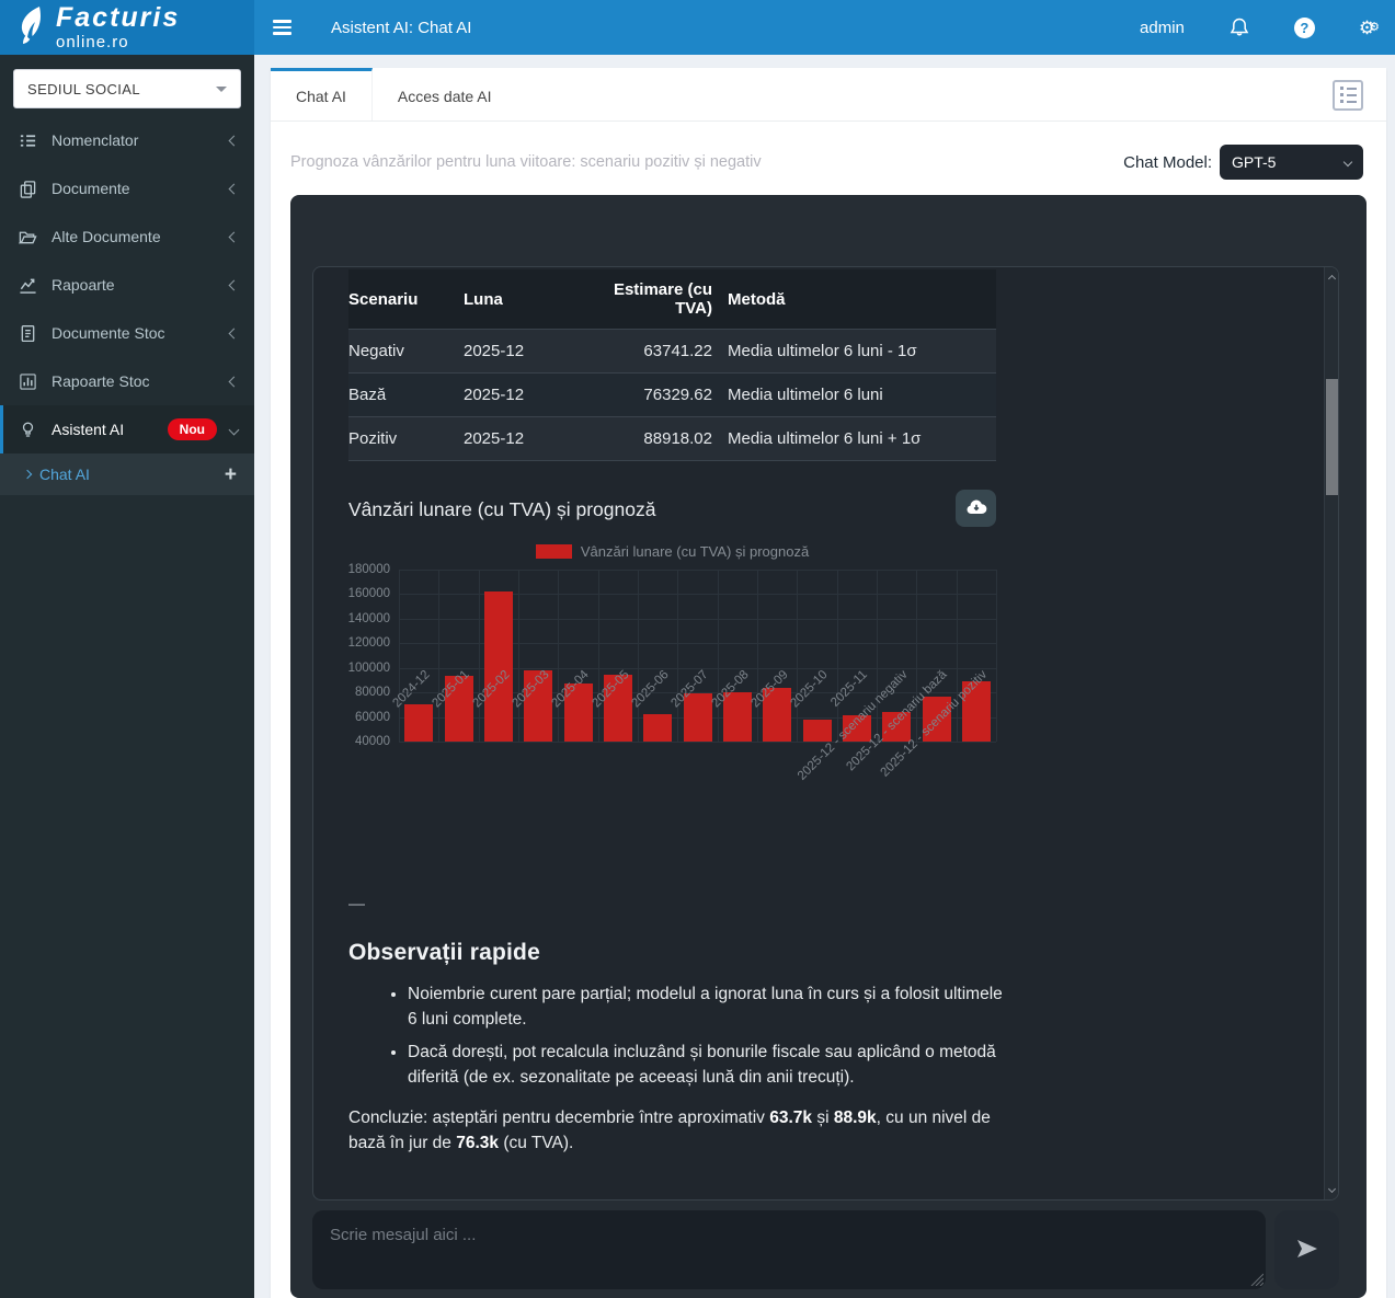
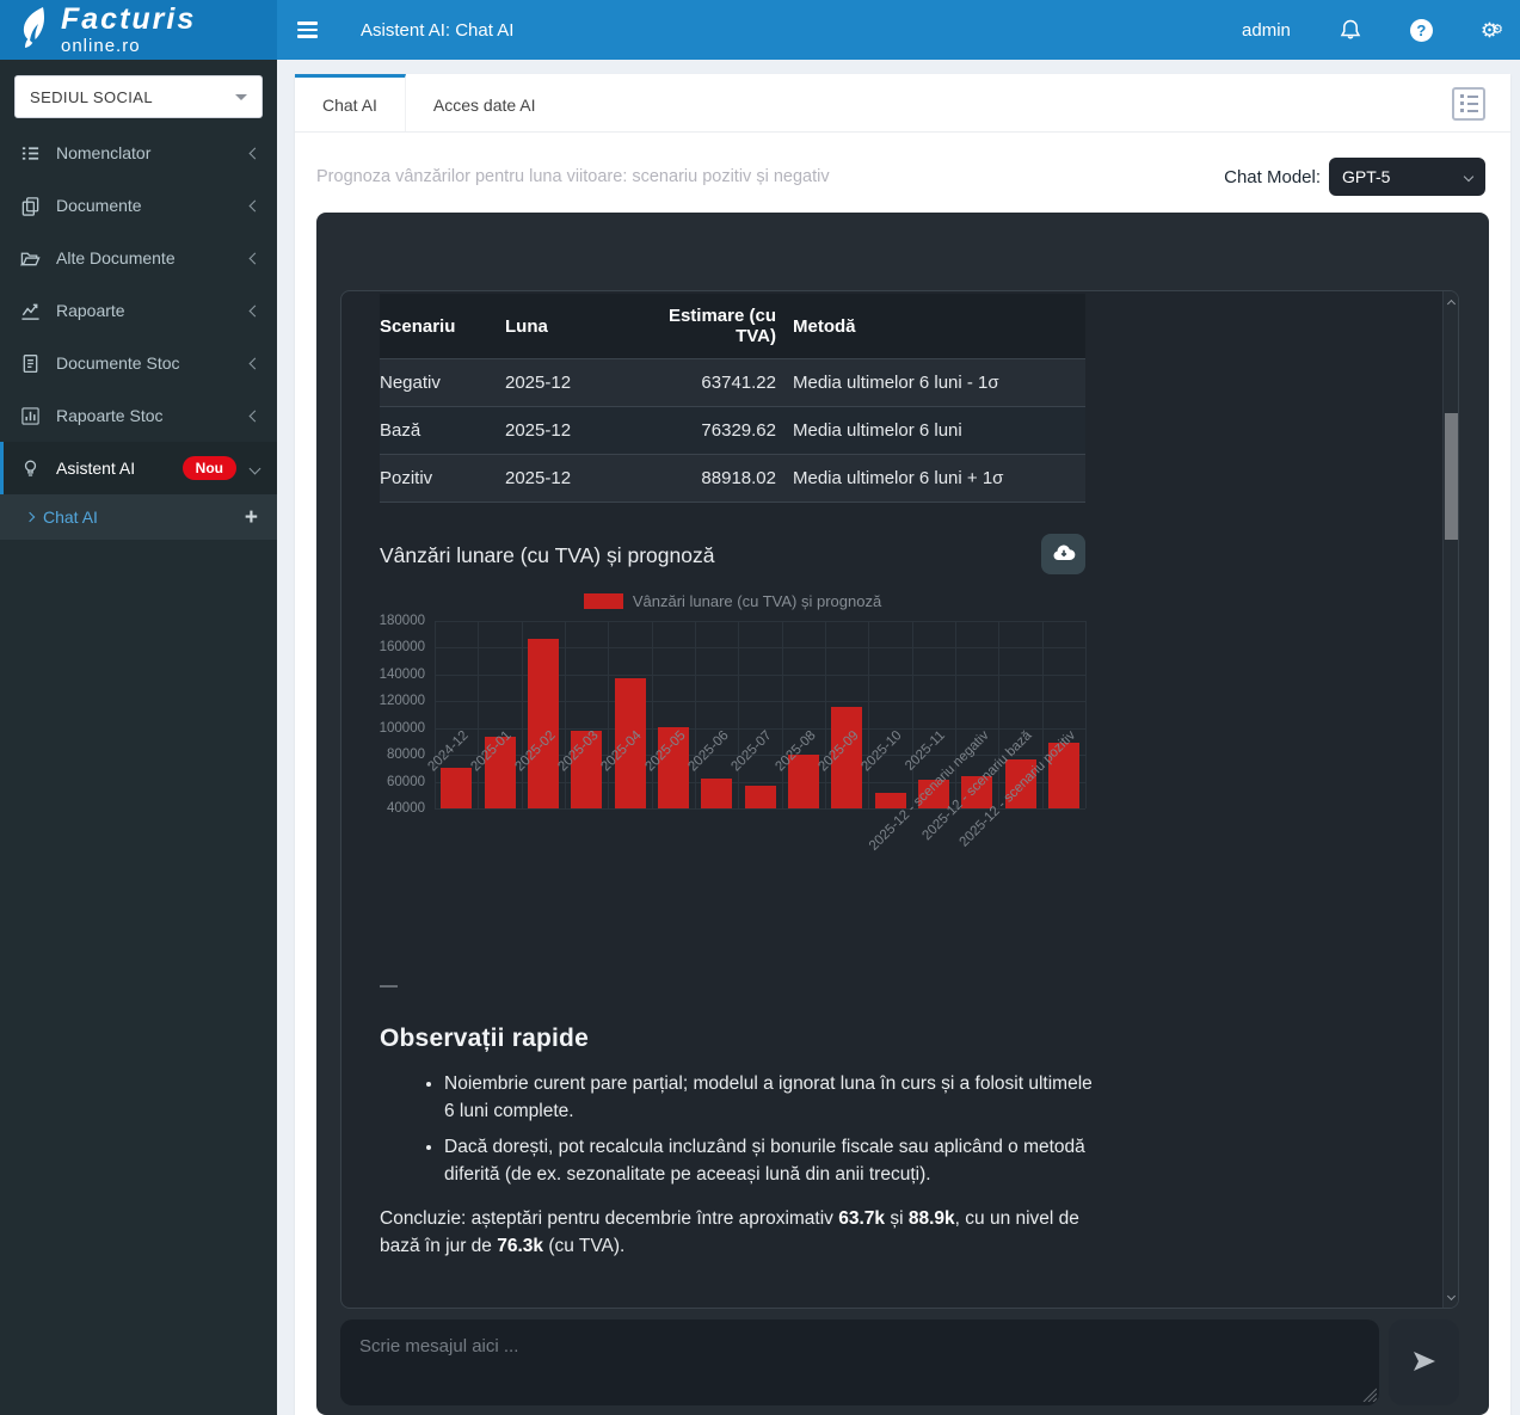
2025-02: 162000 -> 167000
2025-04: 87000 -> 137000
2025-05: 94000 -> 101000
2025-07: 80000 -> 57000
2025-09: 84000 -> 116000
2025-10: 58000 -> 52000
